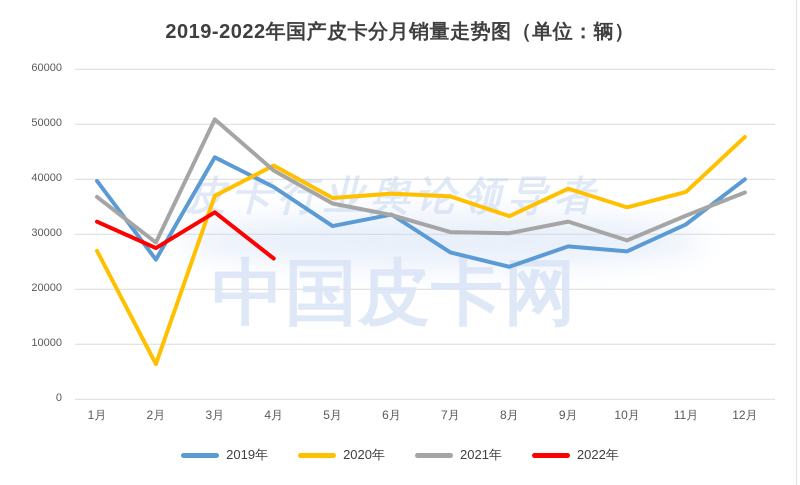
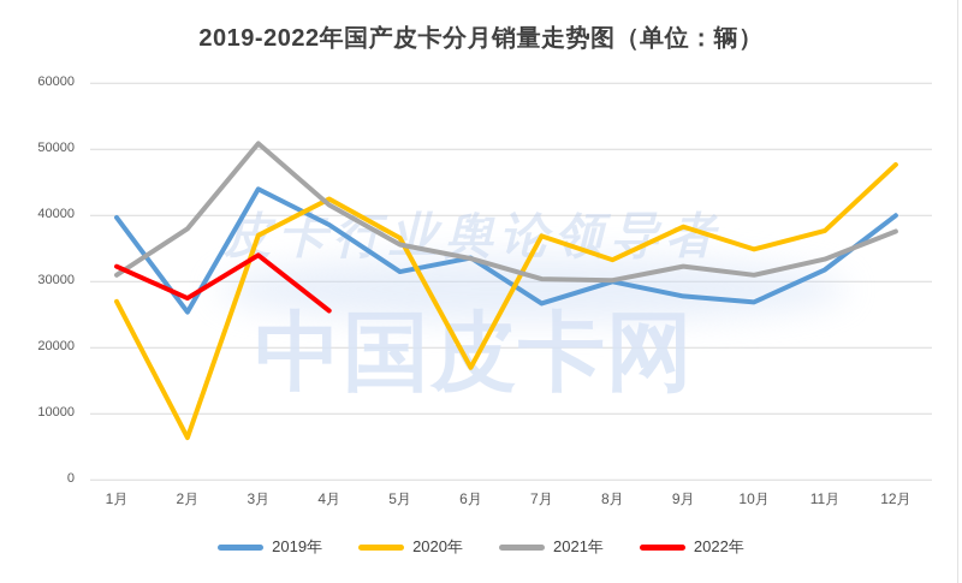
2021年/1月: 37000 -> 31000
2021年/2月: 28000 -> 38000
2020年/6月: 37000 -> 17000
2019年/8月: 24000 -> 30000
2021年/10月: 29000 -> 31000
